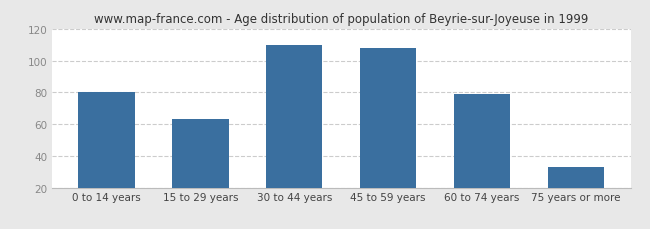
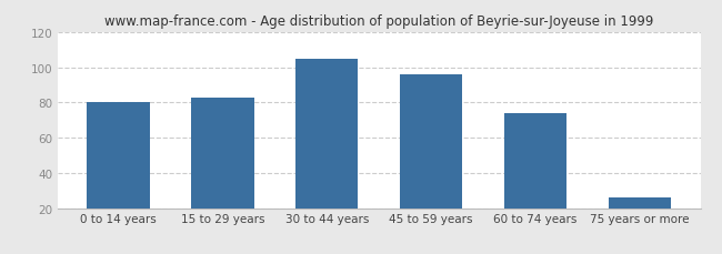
15 to 29 years: 63 -> 83
30 to 44 years: 110 -> 105
45 to 59 years: 108 -> 96
60 to 74 years: 79 -> 74
75 years or more: 33 -> 26
